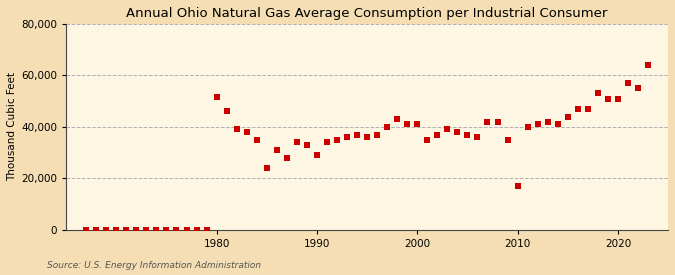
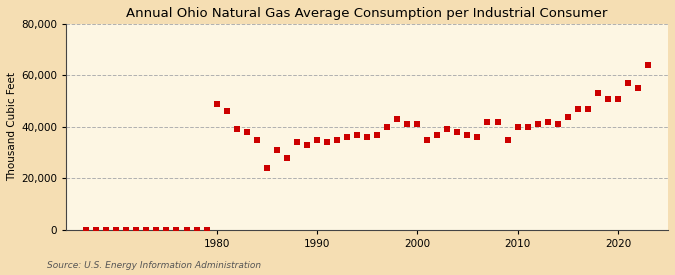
1980: 51,500 -> 49,000
1990: 29,000 -> 35,000
2010: 17,000 -> 40,000
